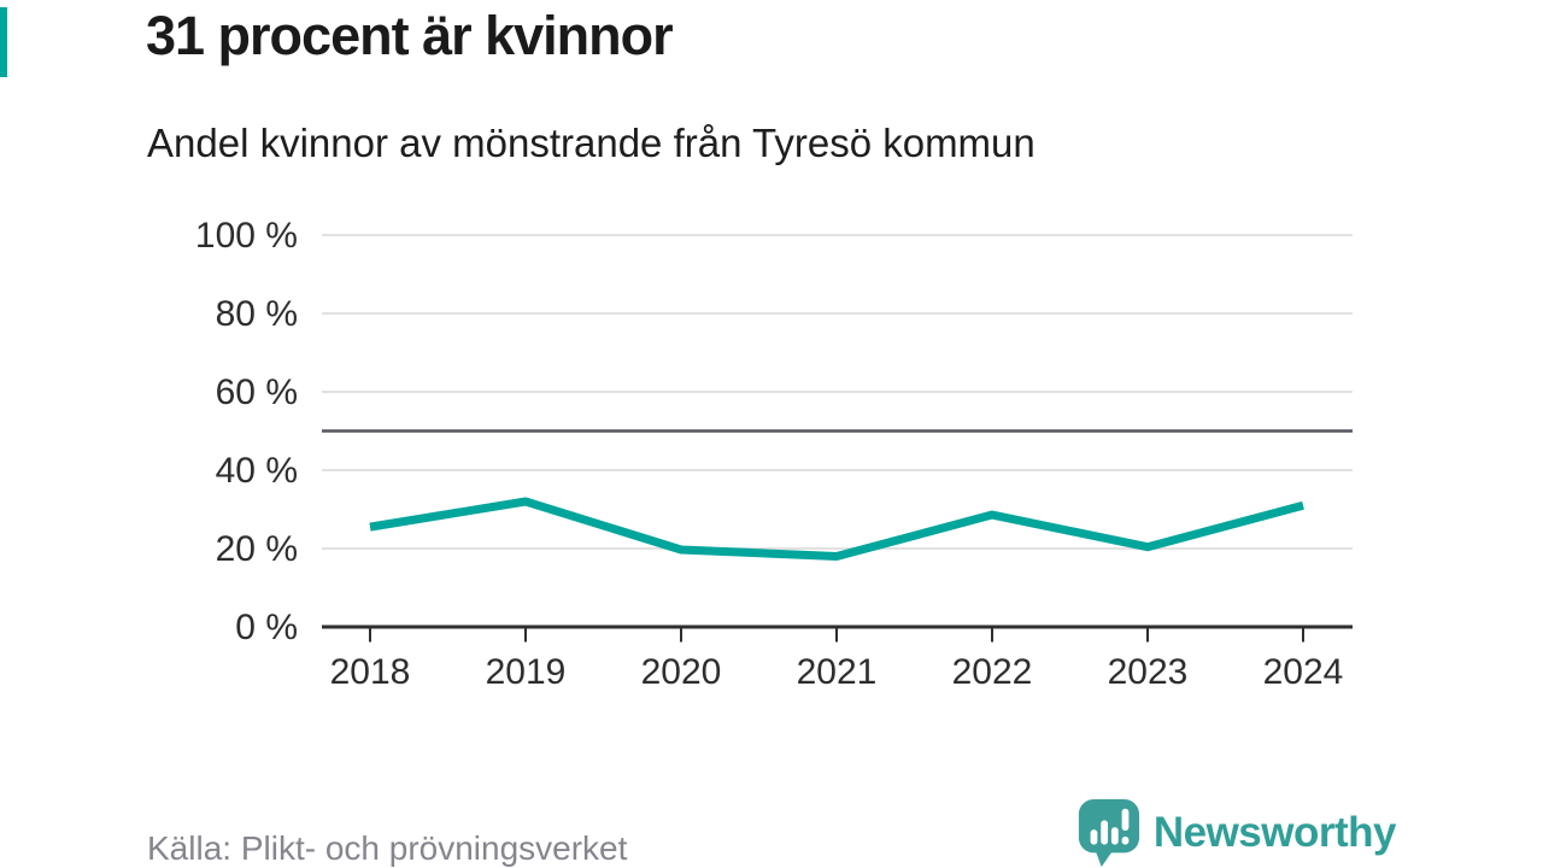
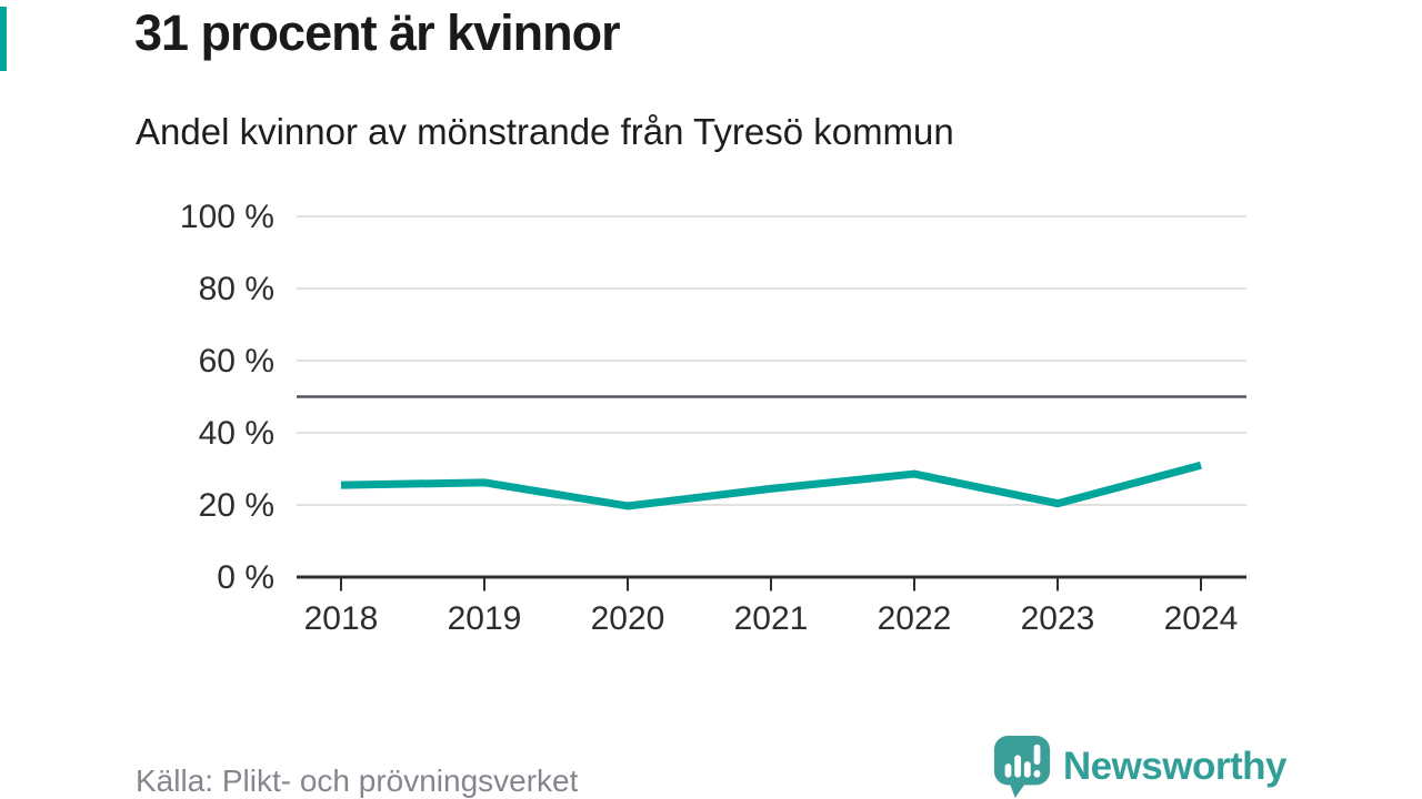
2019: 32% -> 26%
2021: 18% -> 24%
